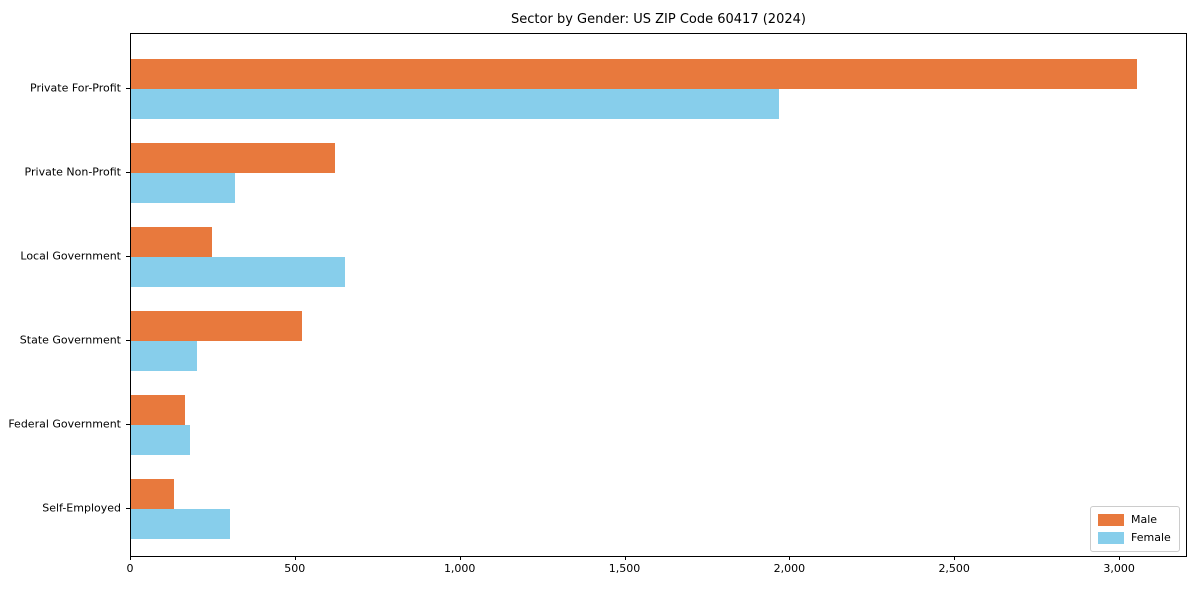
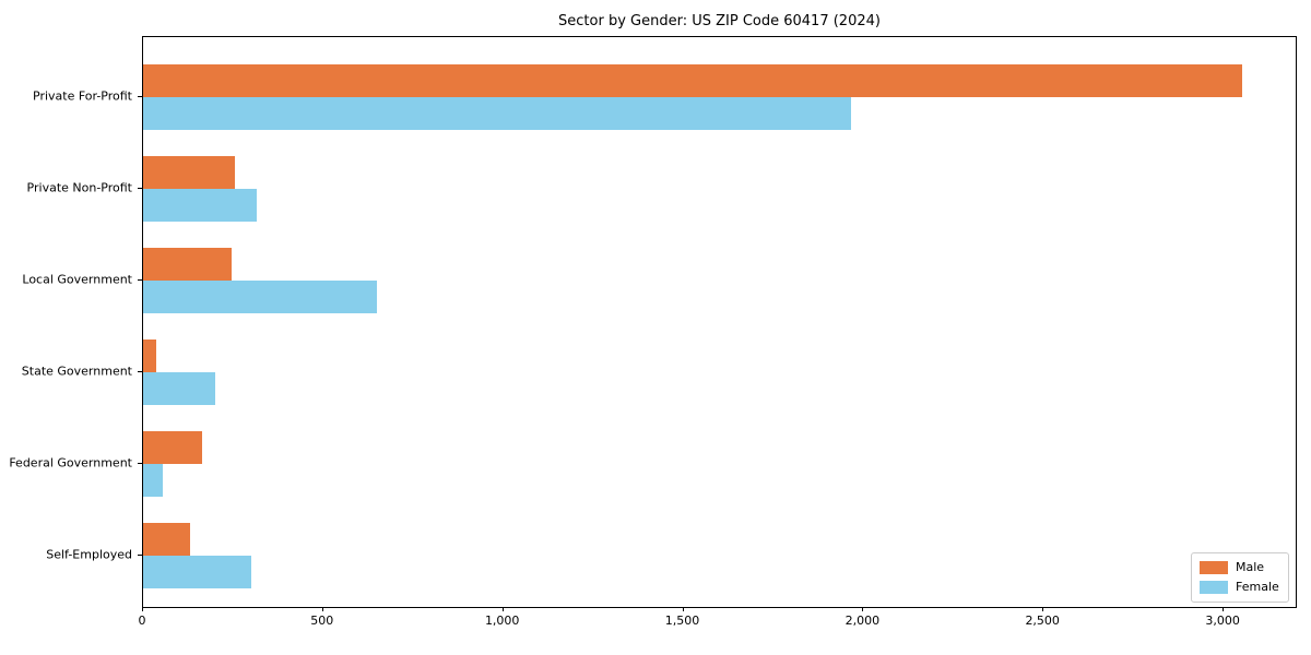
Male/Private Non-Profit: 620 -> 260
Male/State Government: 520 -> 40
Female/Federal Government: 180 -> 60
